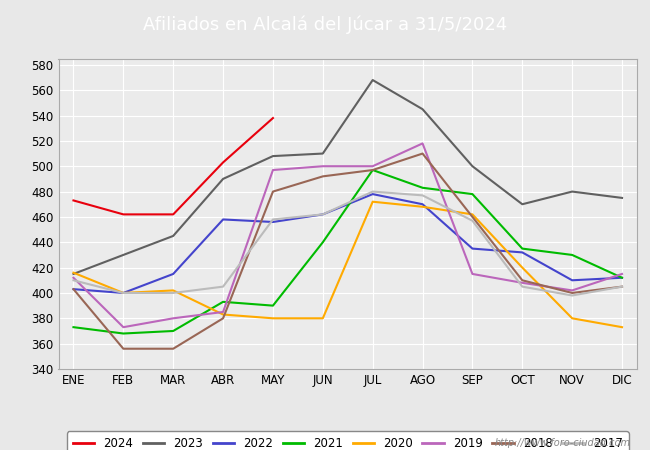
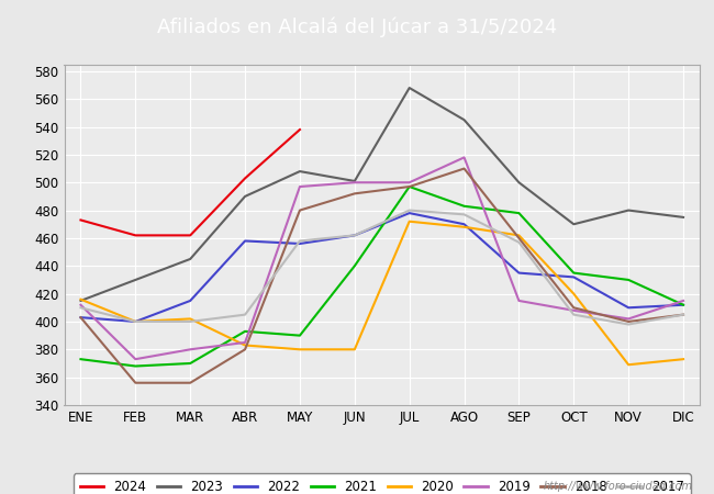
2023/JUN: 510 -> 501
2020/NOV: 380 -> 369
